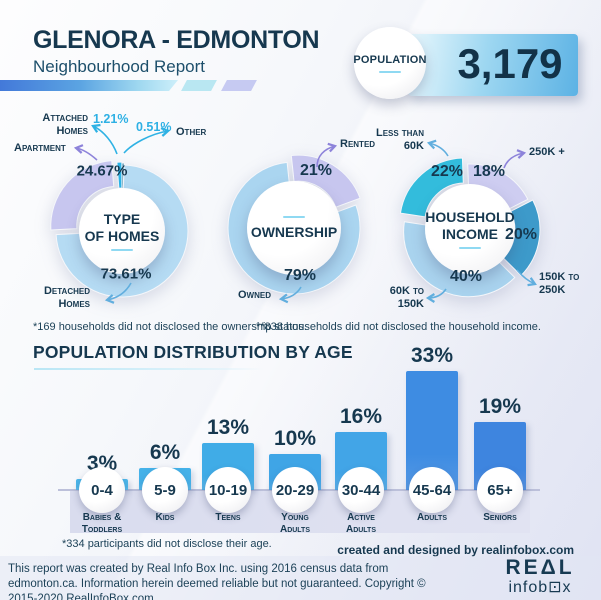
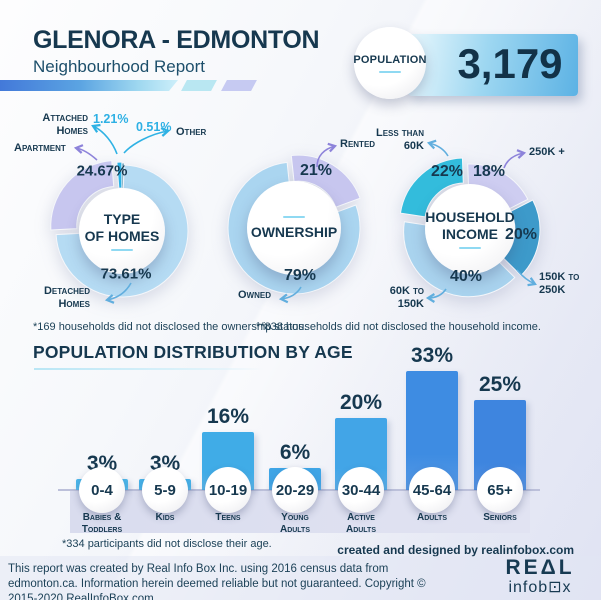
POPULATION DISTRIBUTION BY AGE/5-9: 6% -> 3%
POPULATION DISTRIBUTION BY AGE/10-19: 13% -> 16%
POPULATION DISTRIBUTION BY AGE/20-29: 10% -> 6%
POPULATION DISTRIBUTION BY AGE/30-44: 16% -> 20%
POPULATION DISTRIBUTION BY AGE/65+: 19% -> 25%
